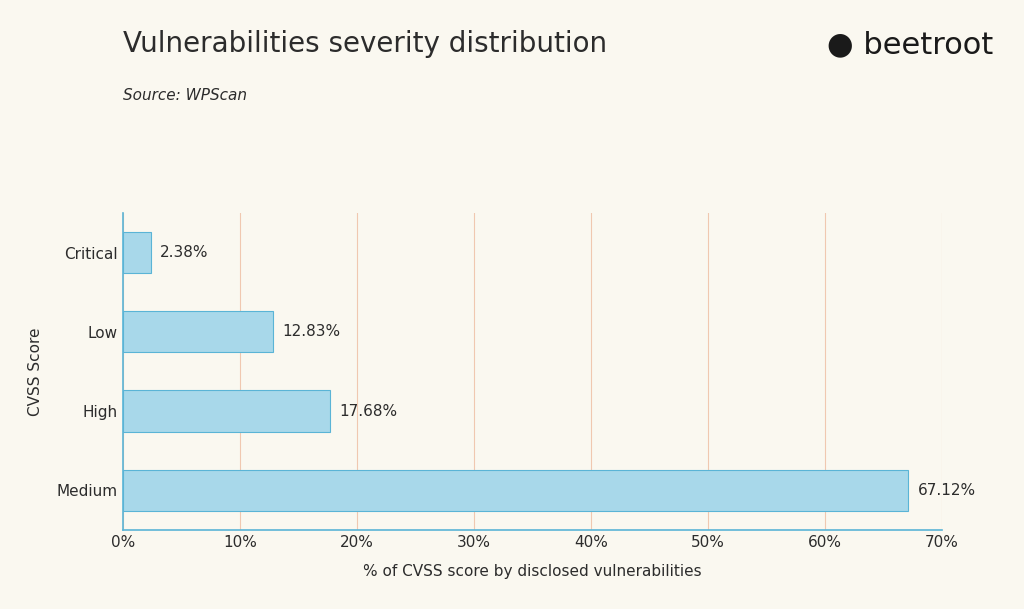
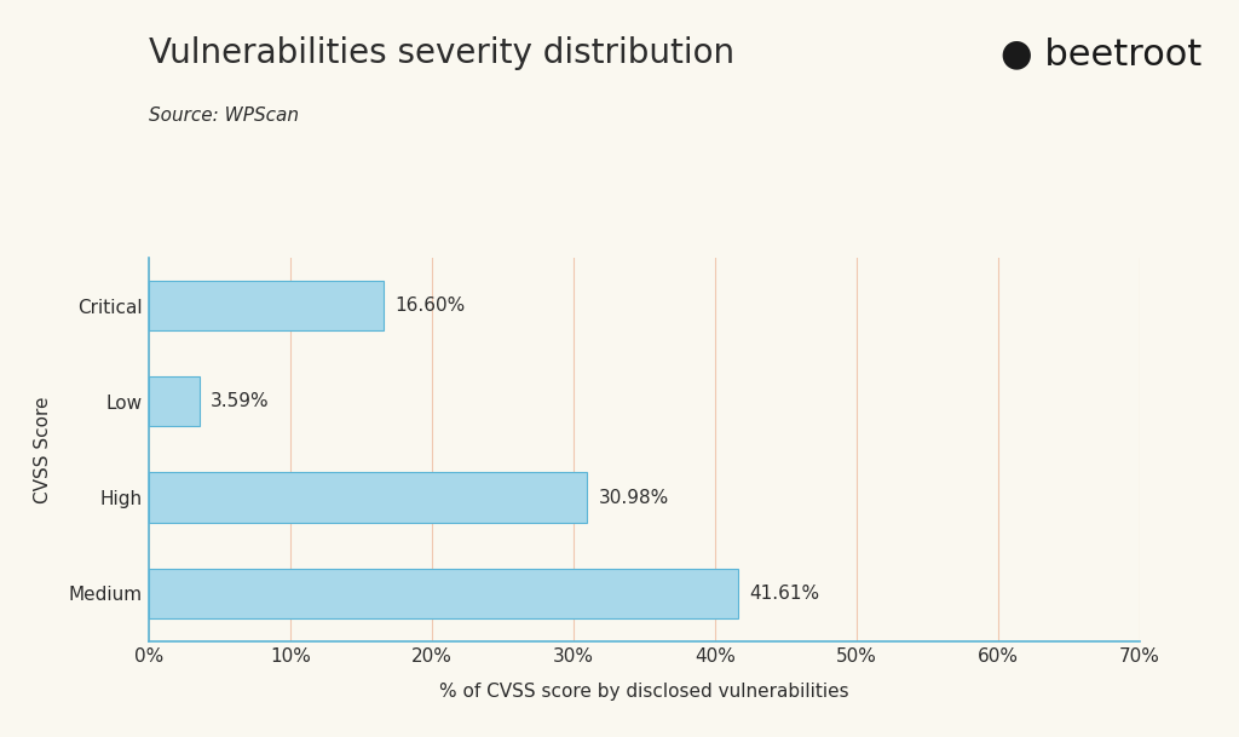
Critical: 2.38% -> 16.60%
Low: 12.83% -> 3.59%
High: 17.68% -> 30.98%
Medium: 67.12% -> 41.61%
